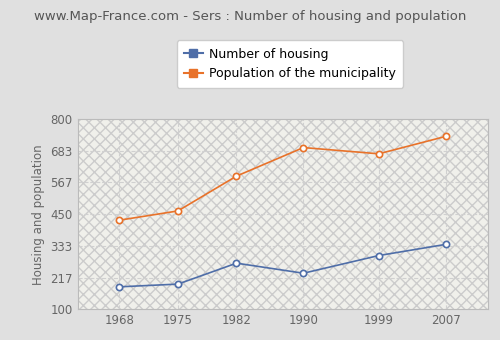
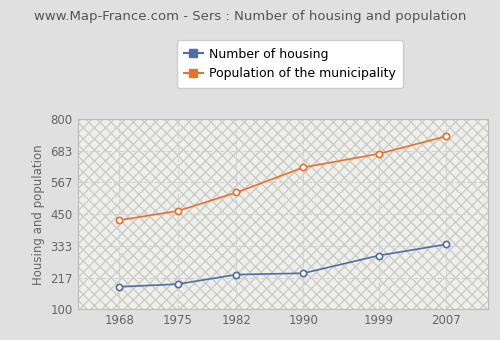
Number of housing/1982: 270 -> 228
Population of the municipality/1982: 590 -> 530
Population of the municipality/1990: 695 -> 622
